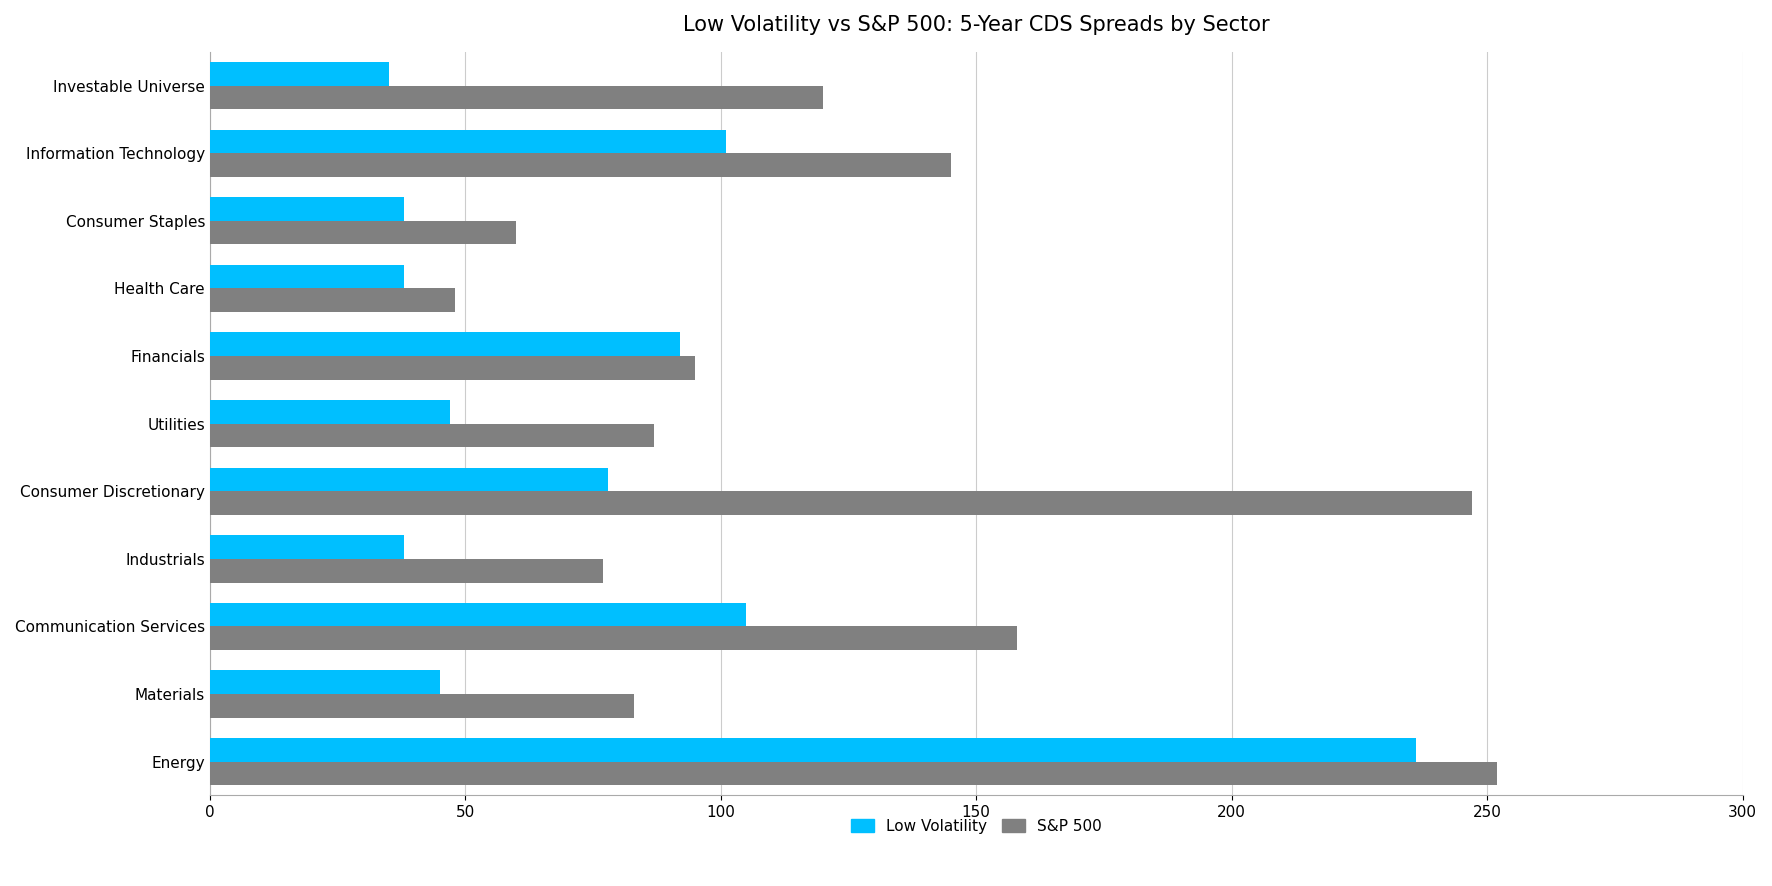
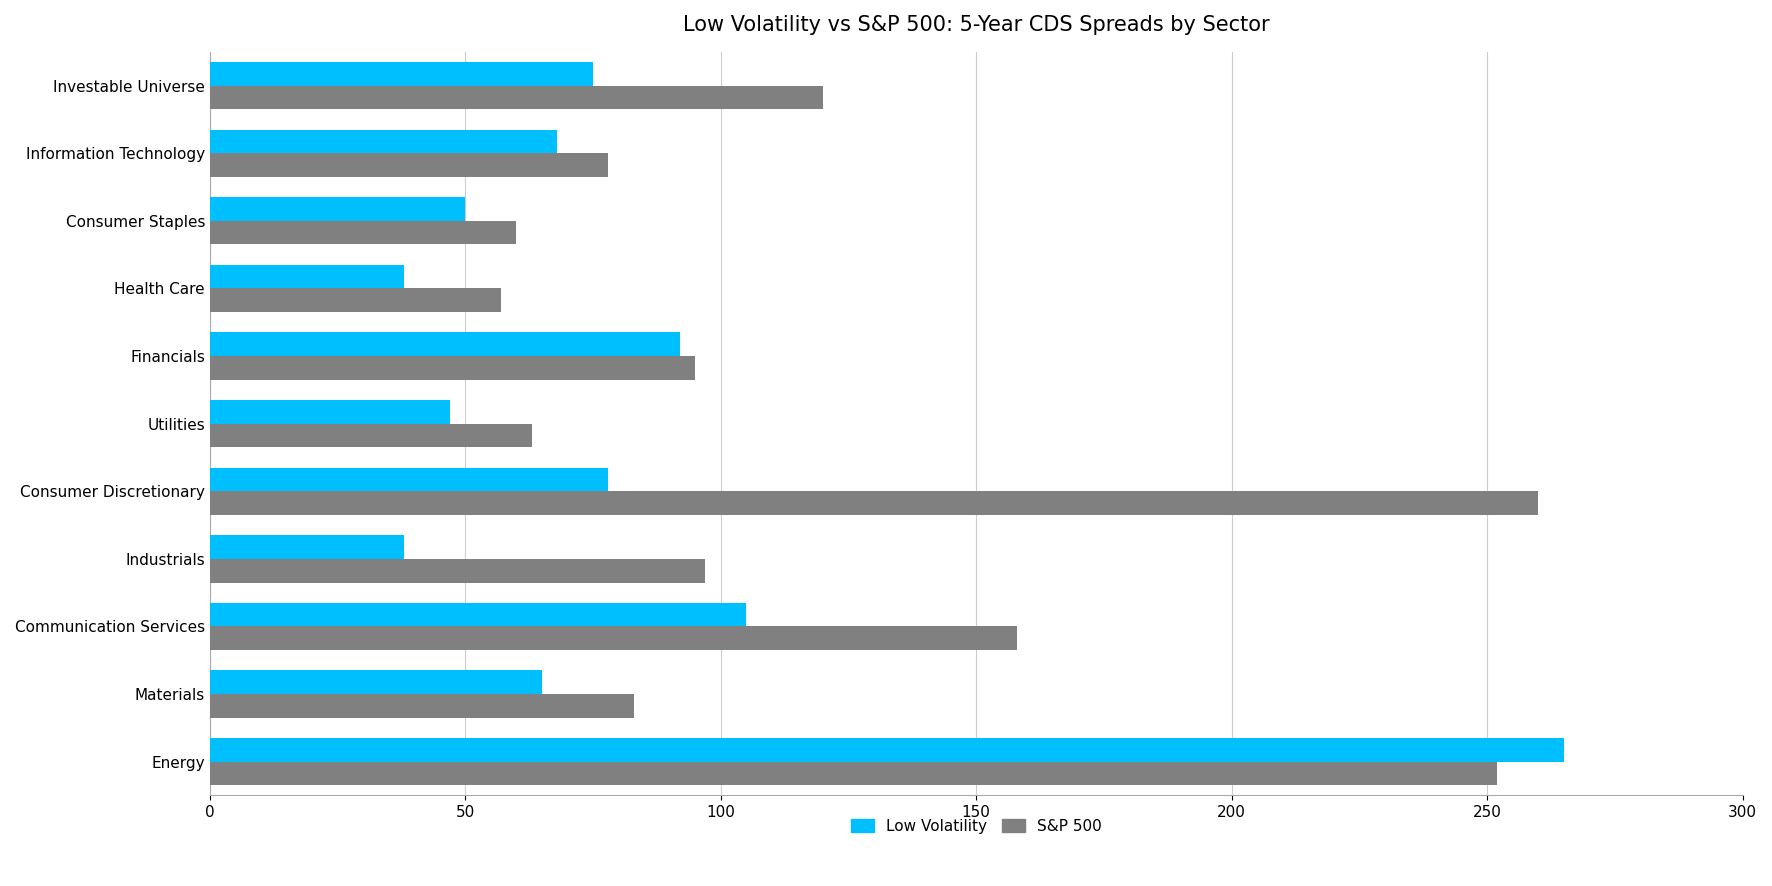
Low Volatility/Investable Universe: 35 -> 75
Low Volatility/Information Technology: 101 -> 68
S&P 500/Information Technology: 145 -> 78
Low Volatility/Consumer Staples: 38 -> 50
S&P 500/Health Care: 48 -> 57
S&P 500/Utilities: 87 -> 63
S&P 500/Consumer Discretionary: 247 -> 260
S&P 500/Industrials: 77 -> 97
Low Volatility/Materials: 45 -> 65
Low Volatility/Energy: 236 -> 265
